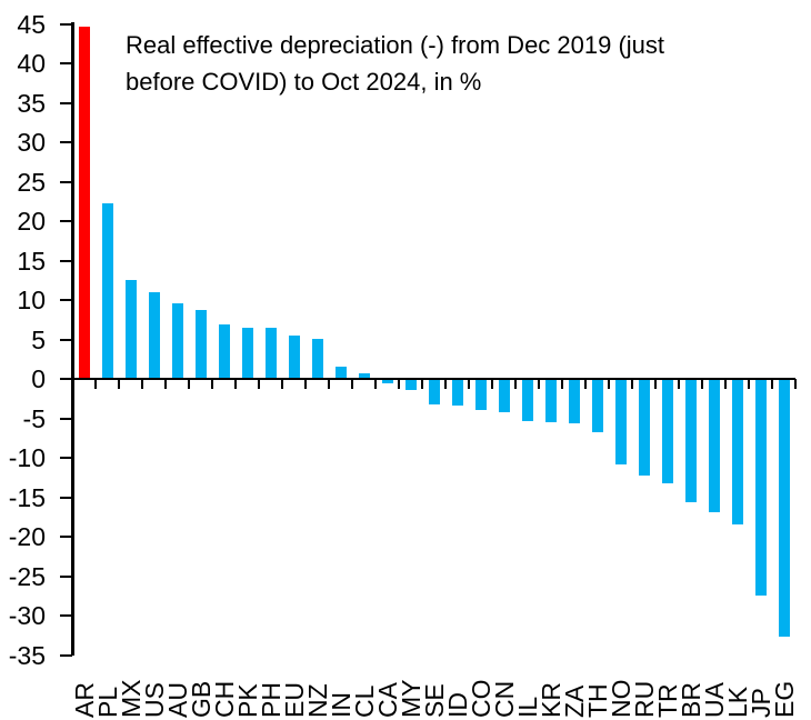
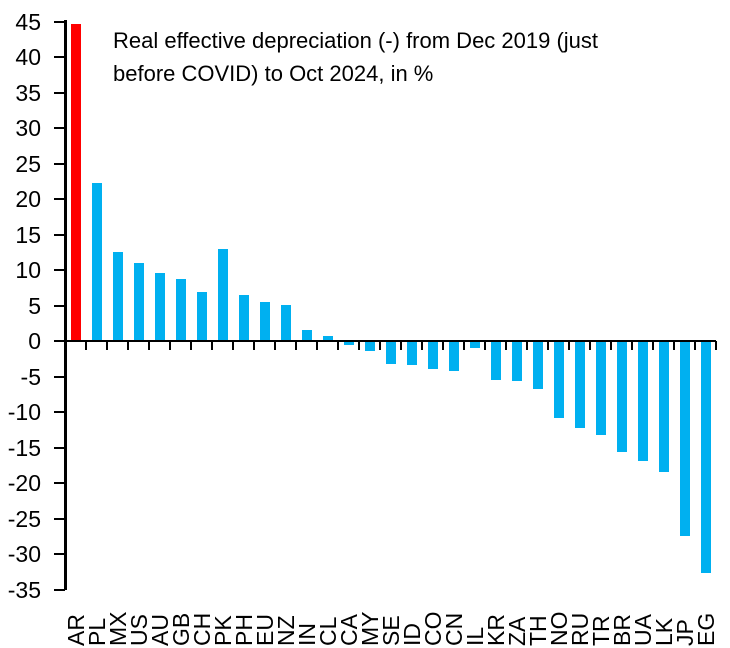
PK: 6 -> 13
IL: -5 -> -1
